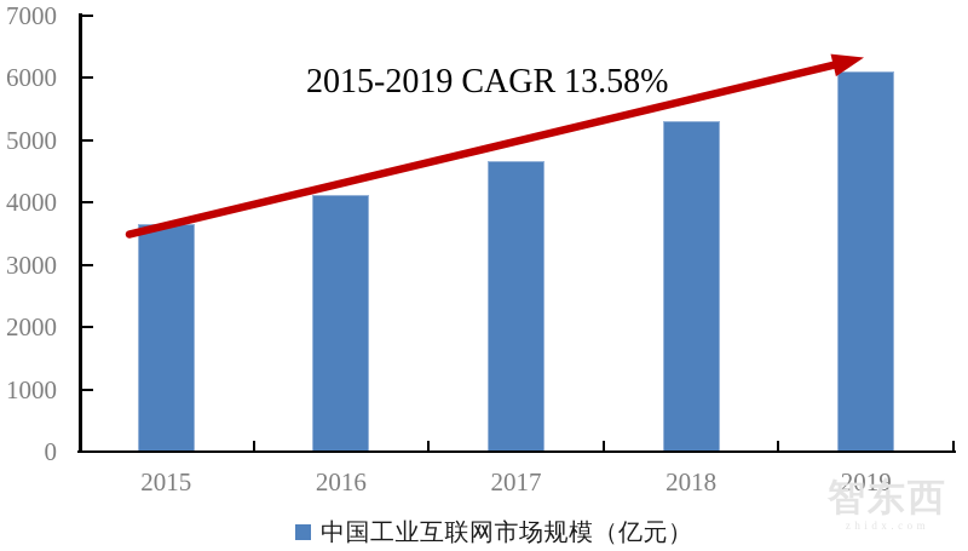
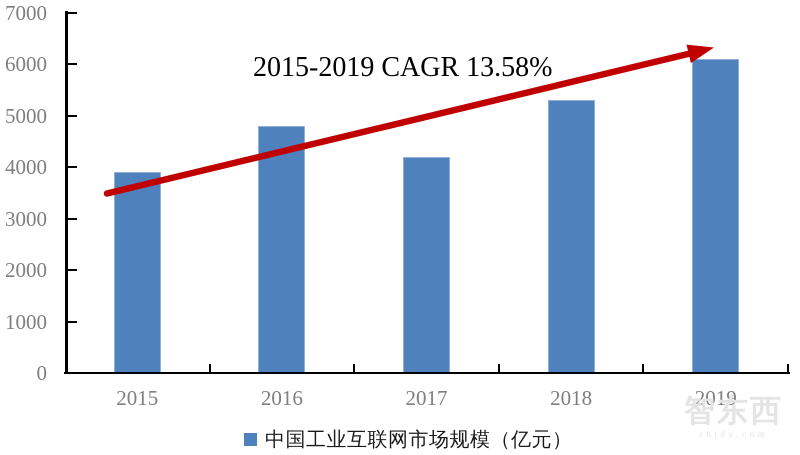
2015: 3600 -> 3900
2016: 4100 -> 4800
2017: 4700 -> 4200
